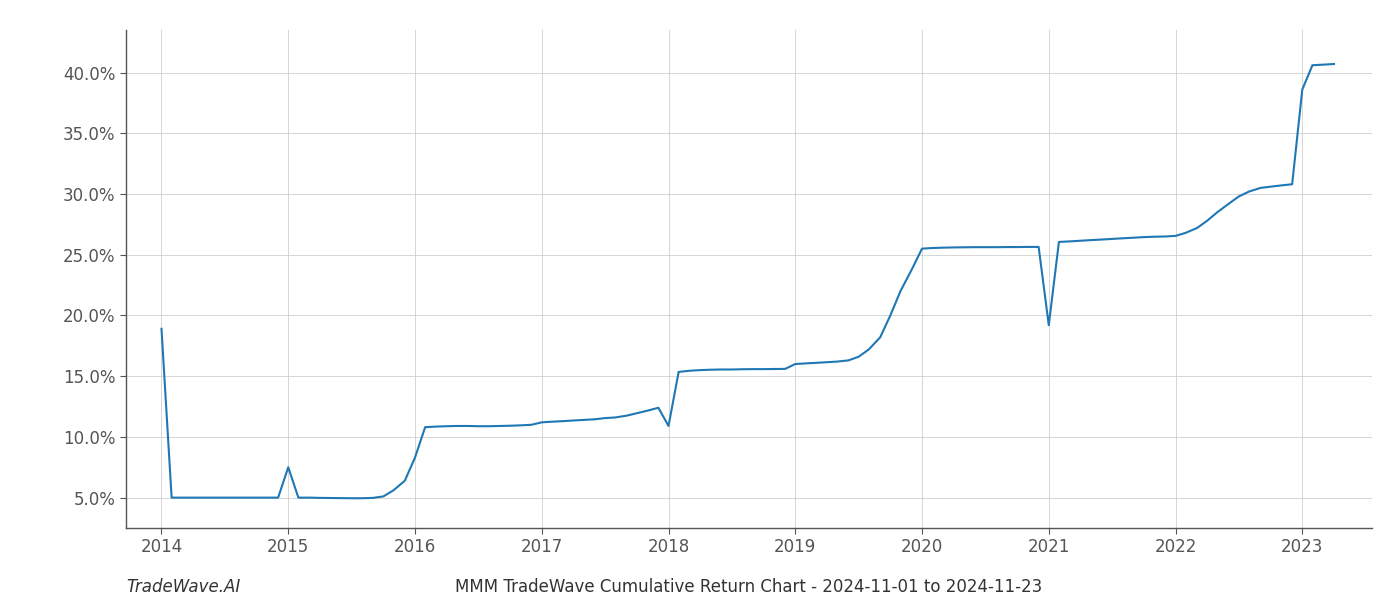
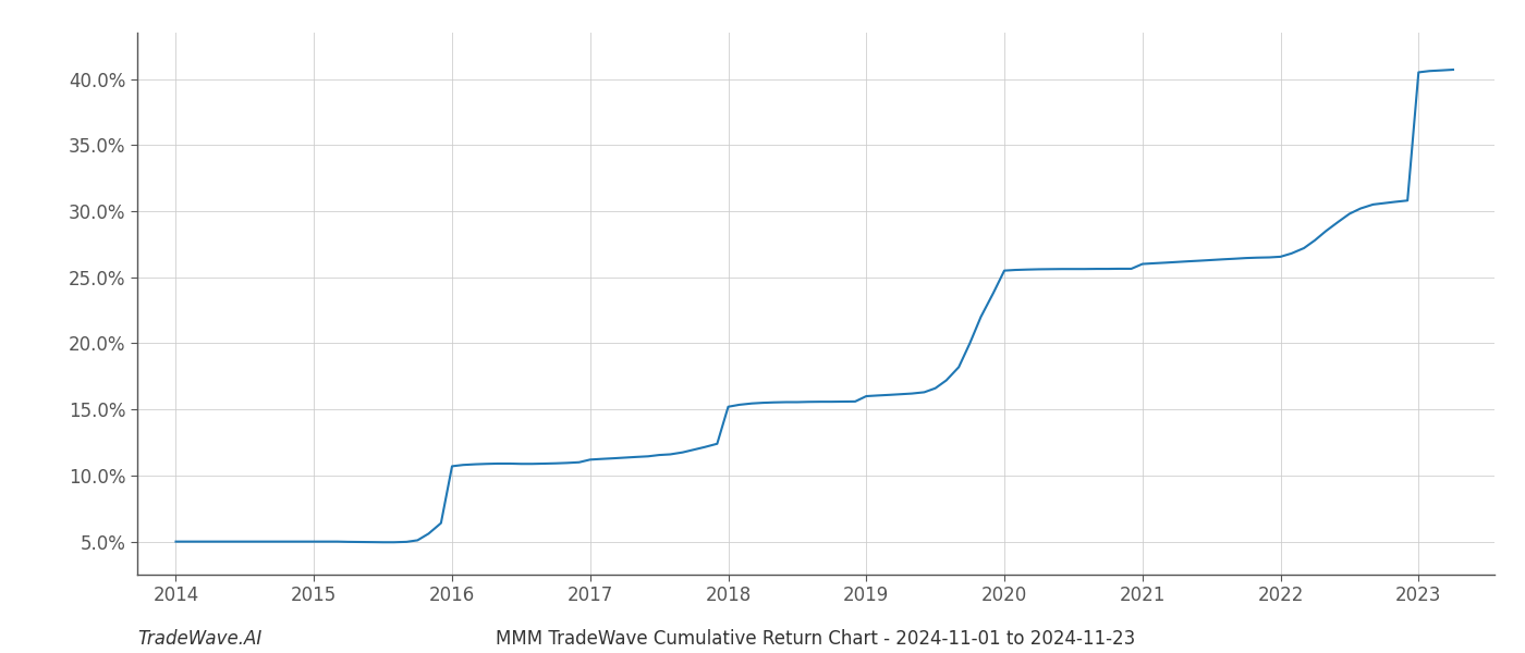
2014: 18.9% -> 5.0%
2015: 7.5% -> 5.0%
2016: 8.3% -> 10.7%
2018: 10.9% -> 15.2%
2021: 19.2% -> 26.0%
2023: 38.6% -> 40.5%
